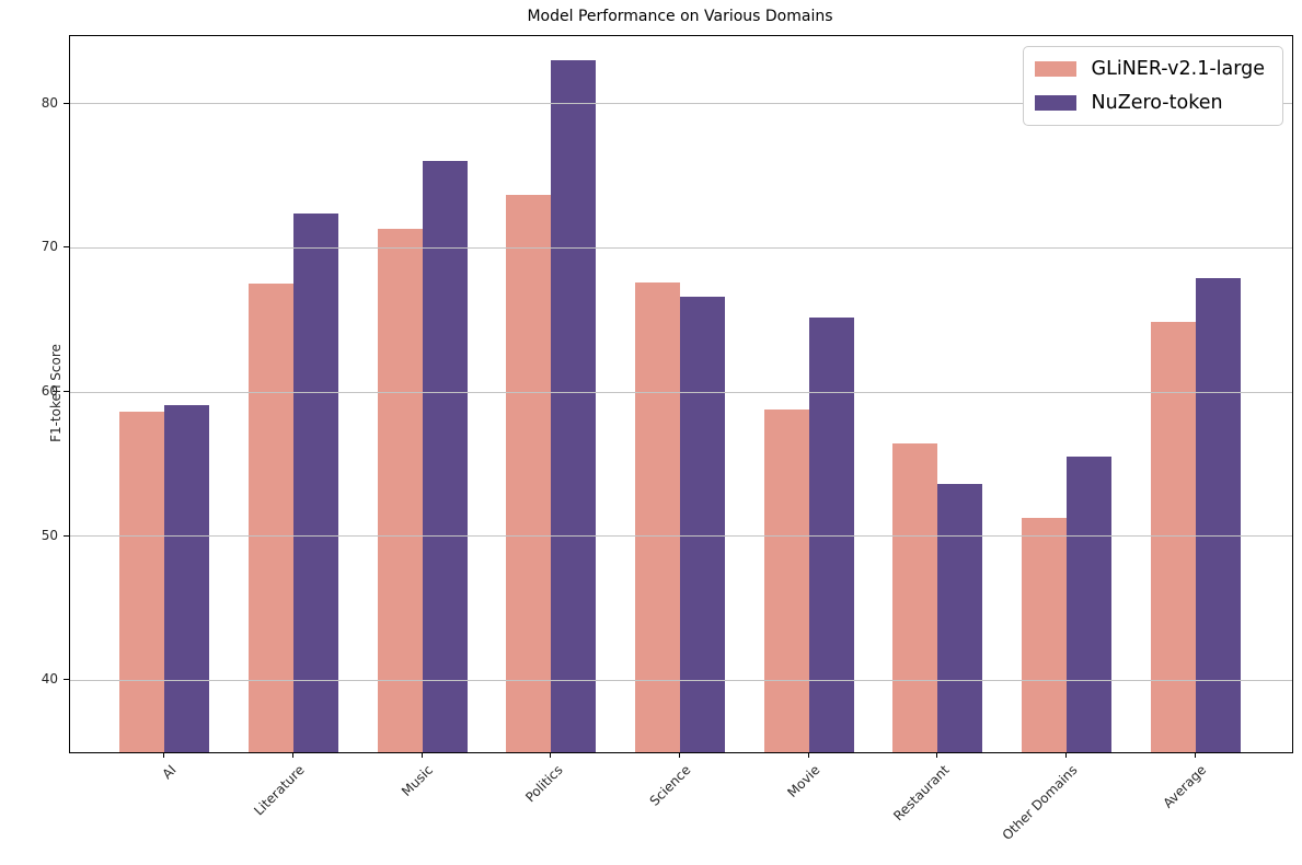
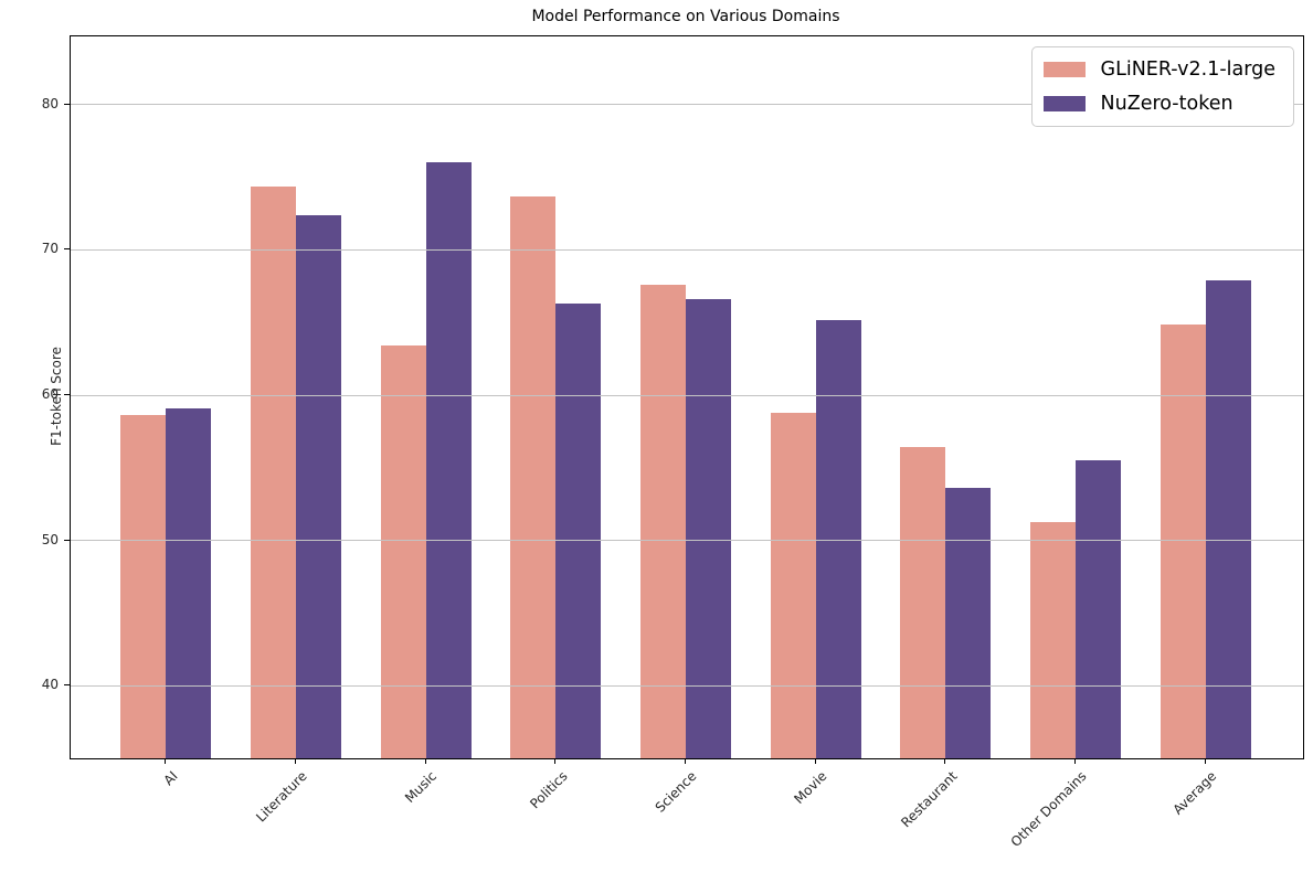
GLiNER-v2.1-large/Literature: 67.5 -> 74.4
GLiNER-v2.1-large/Music: 71.3 -> 63.4
NuZero-token/Politics: 83.0 -> 66.3
